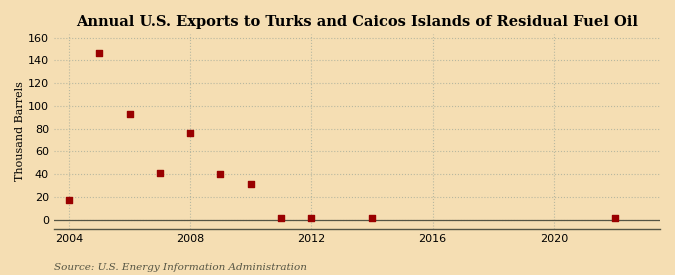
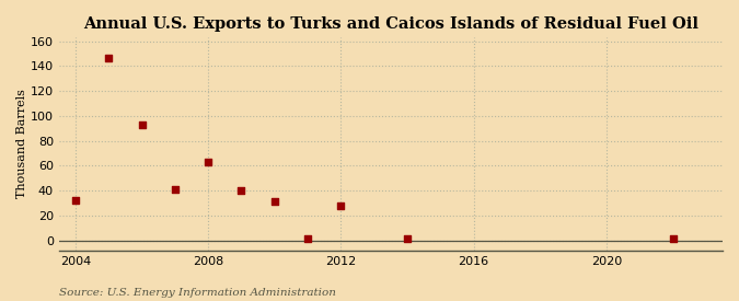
2004: 17 -> 32
2008: 76 -> 63
2012: 1 -> 28
